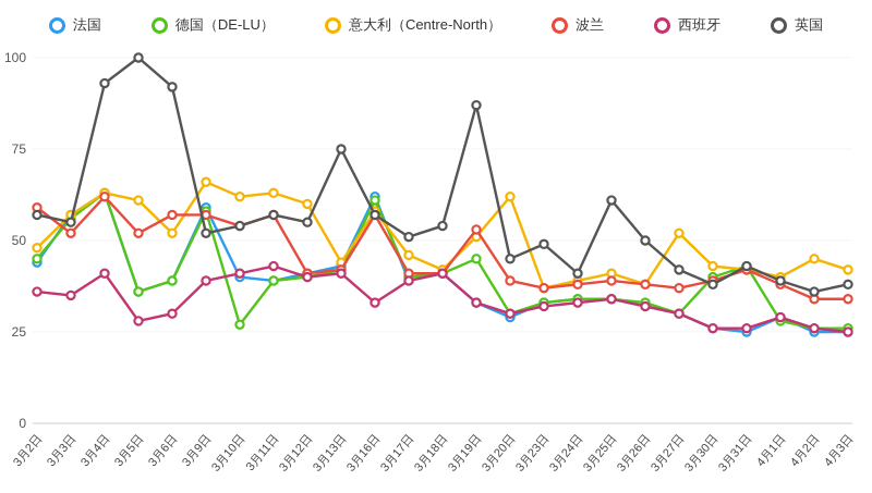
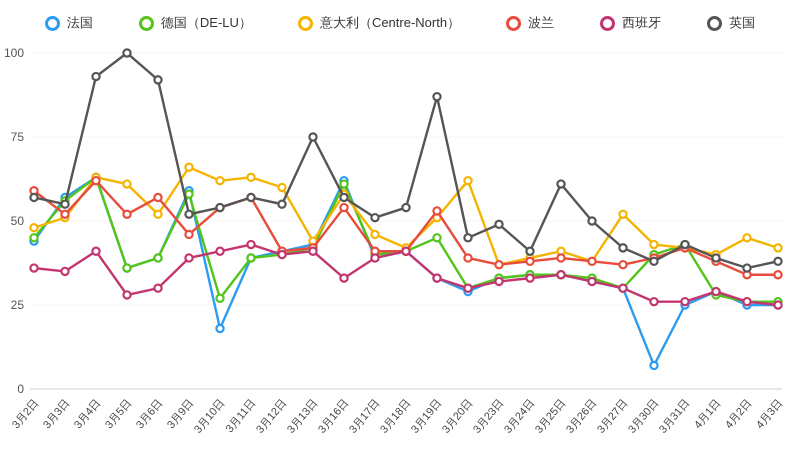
意大利（Centre-North）/3月3日: 57 -> 51
波兰/3月9日: 57 -> 46
法国/3月10日: 40 -> 18
波兰/3月16日: 57 -> 54
法国/3月30日: 26 -> 7
